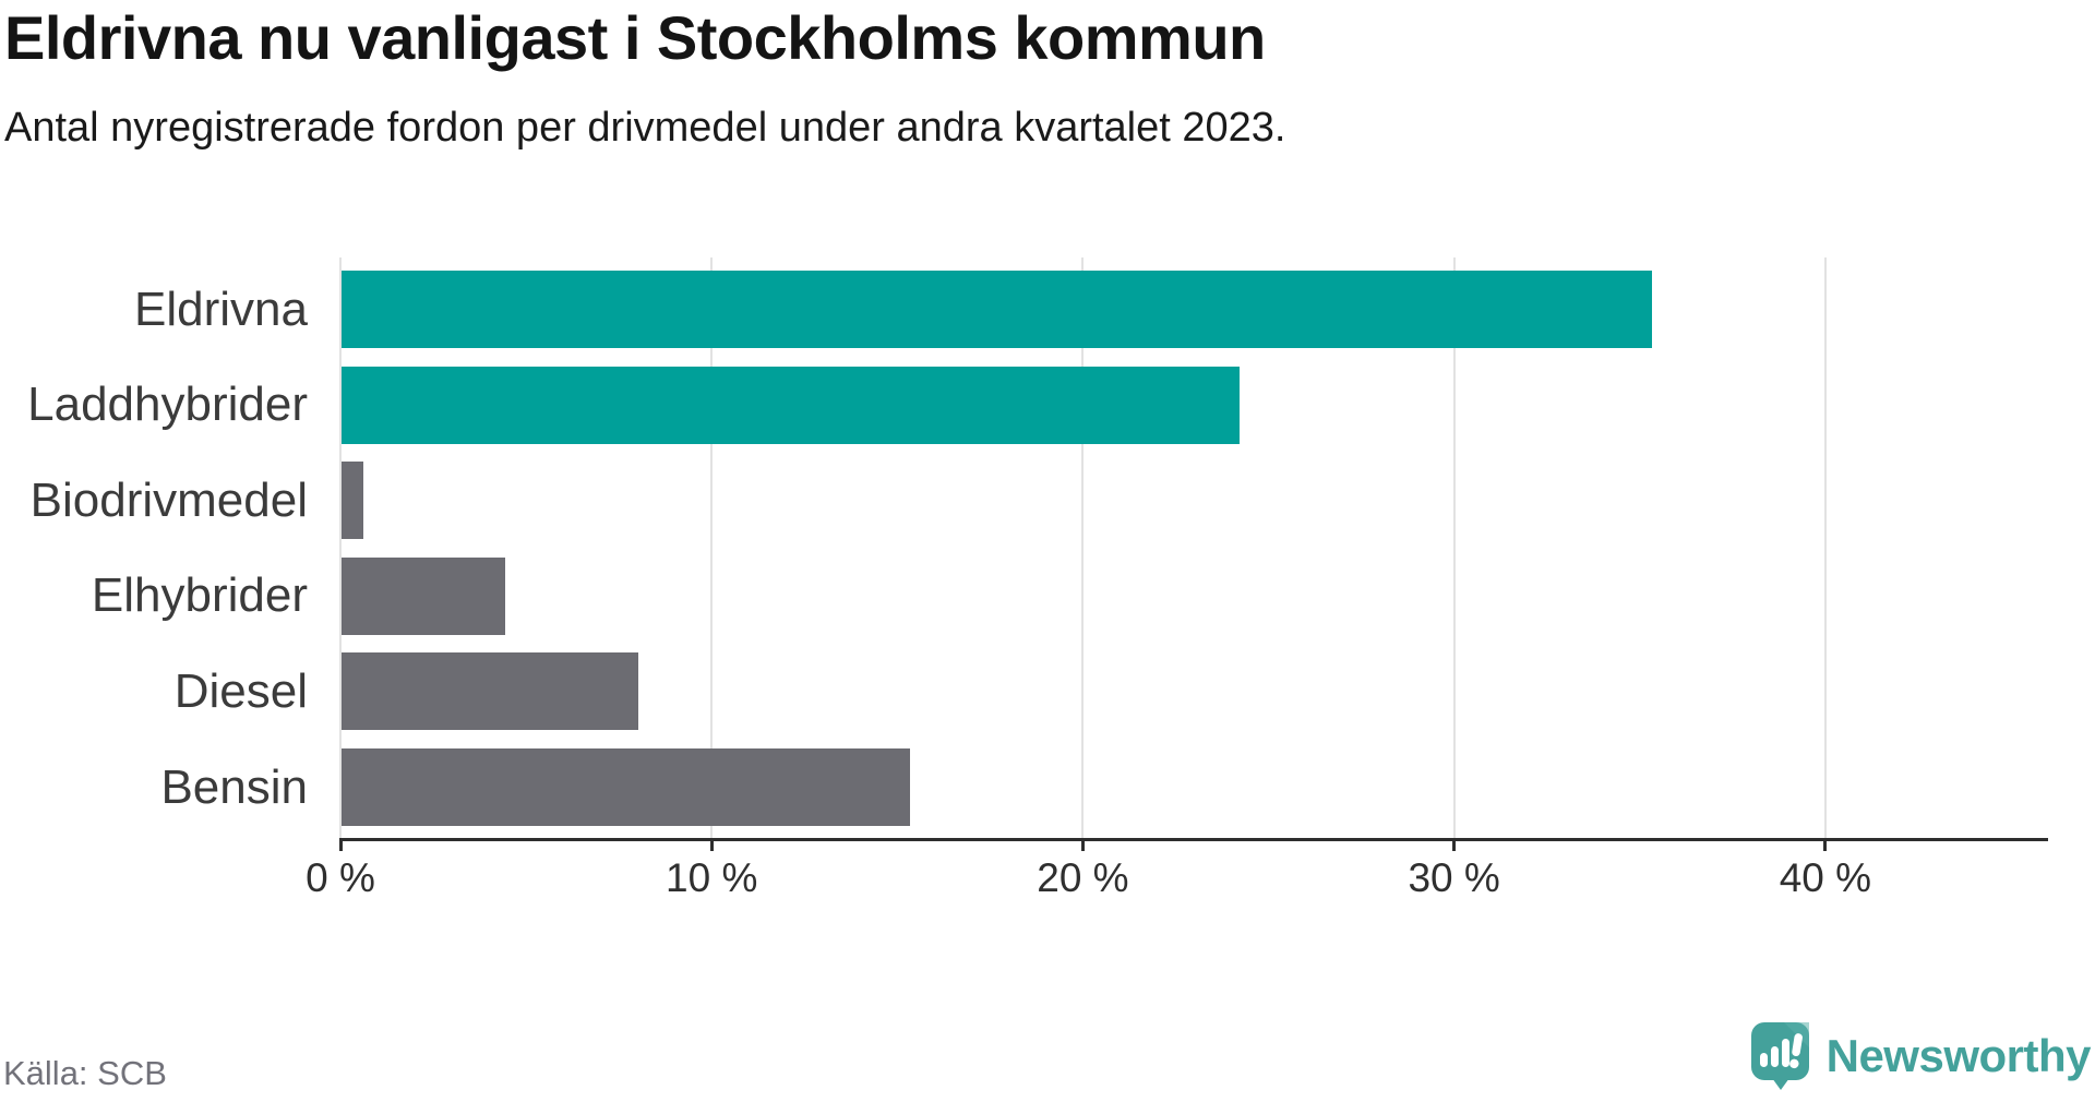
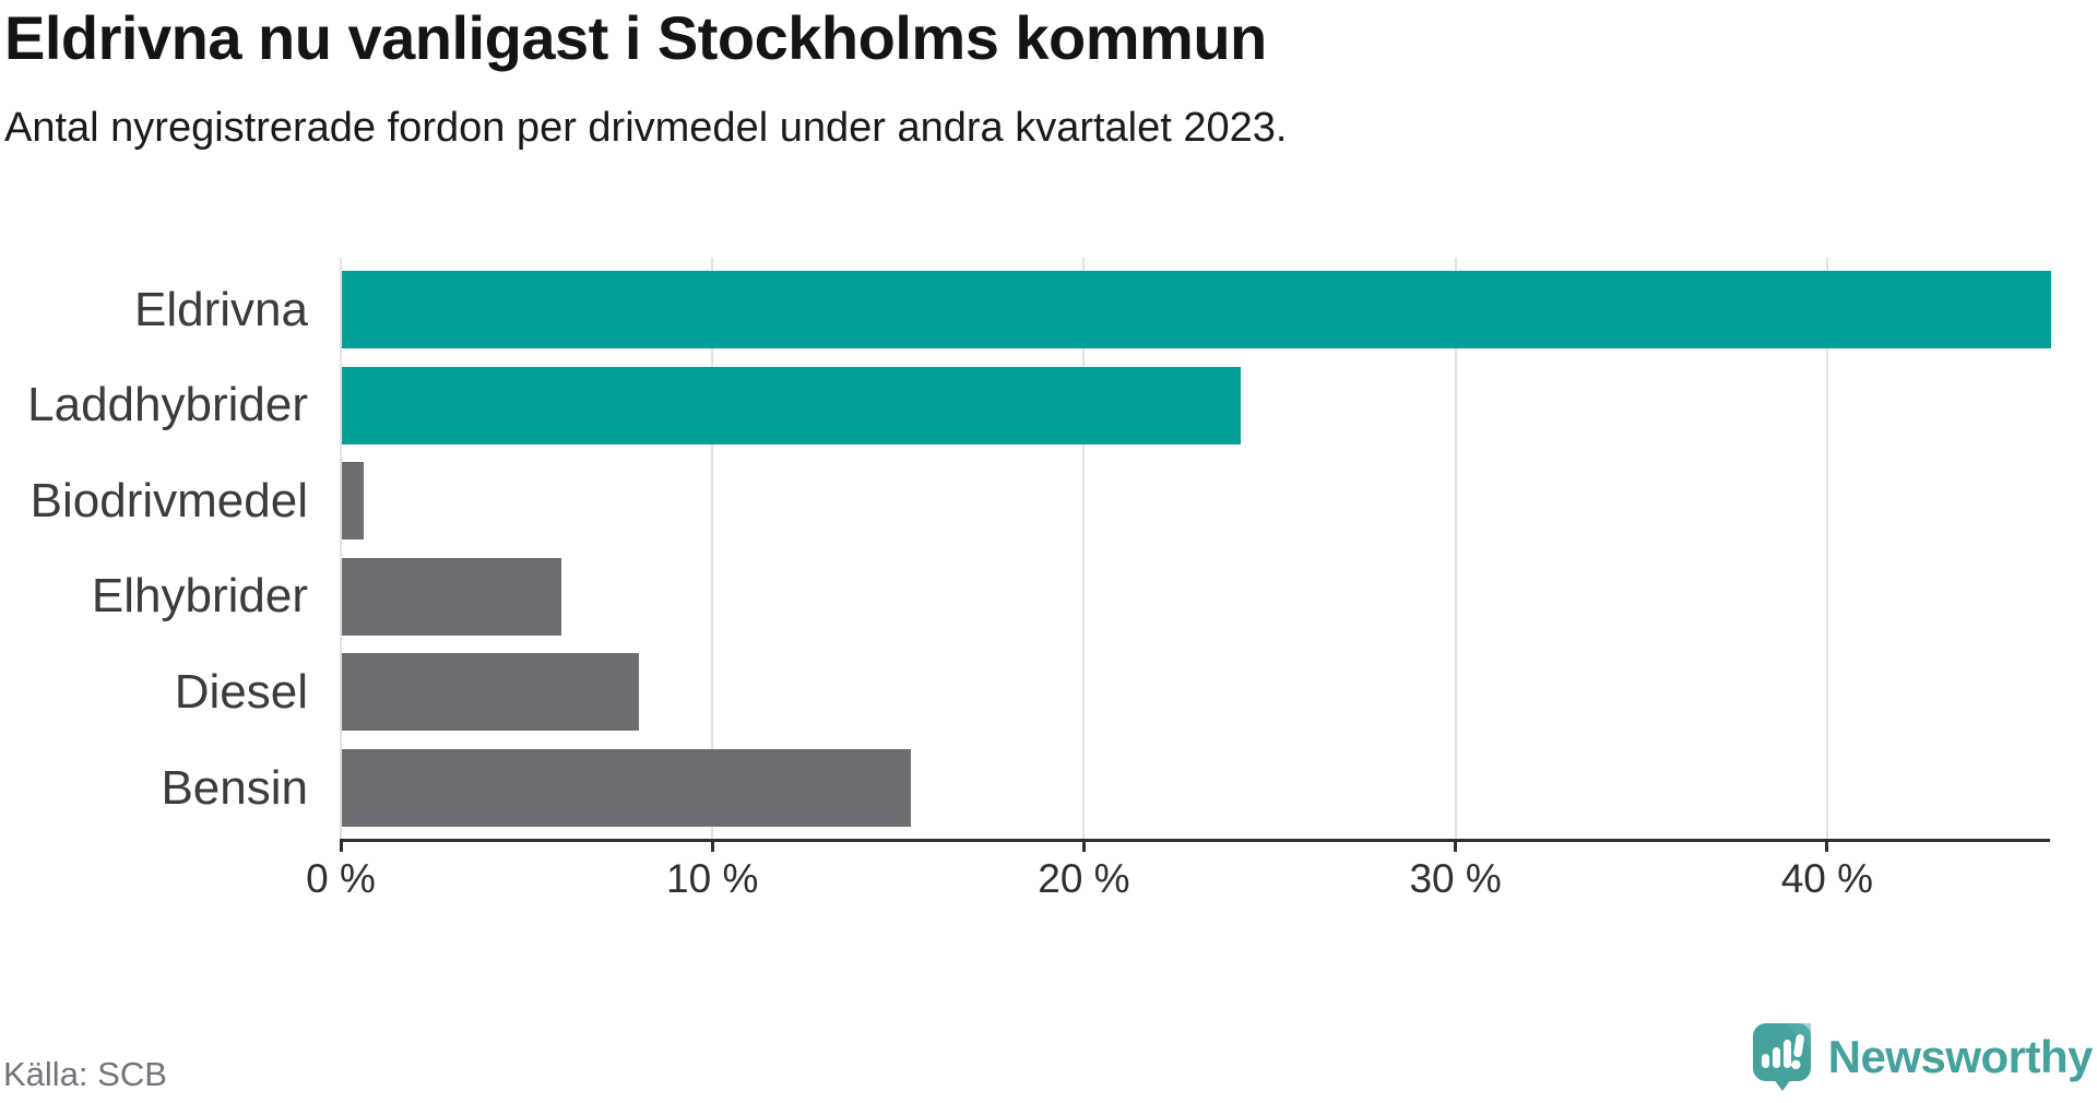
Eldrivna: 35.3% -> 46.0%
Elhybrider: 4.4% -> 5.9%
